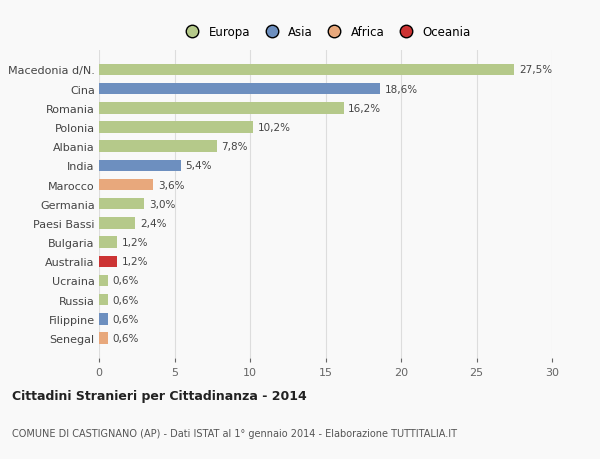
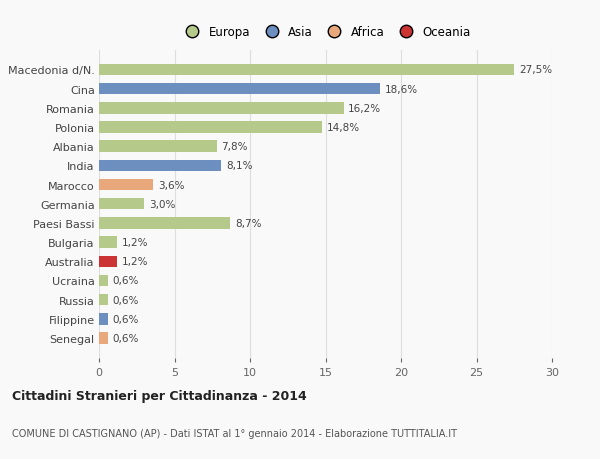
Polonia: 10,2% -> 14,8%
India: 5,4% -> 8,1%
Paesi Bassi: 2,4% -> 8,7%
